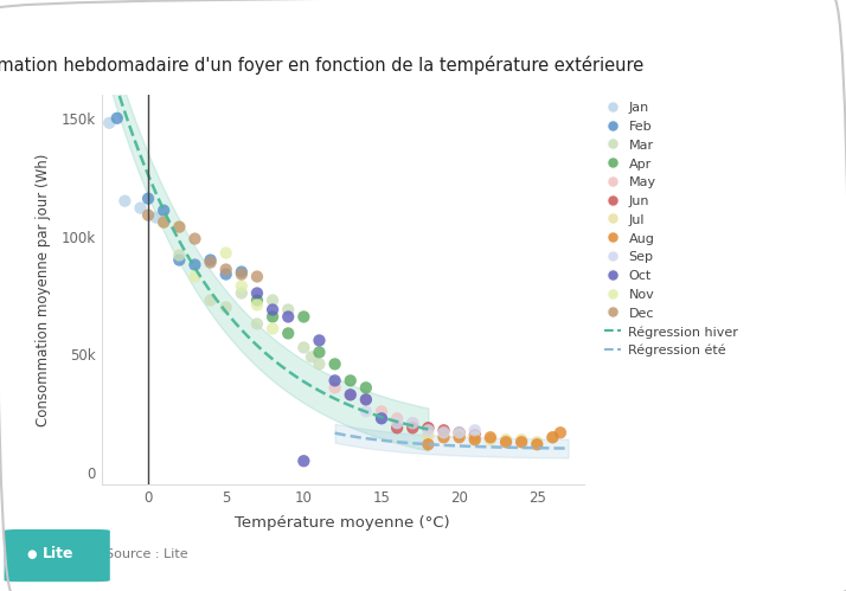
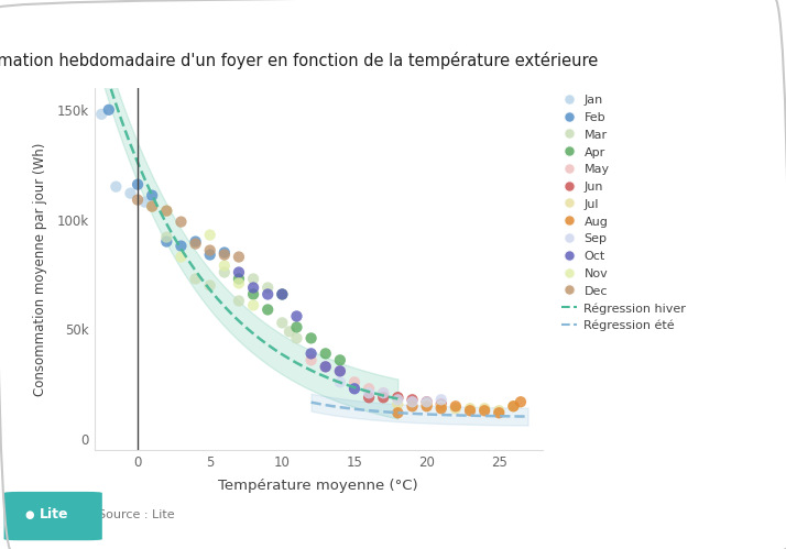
Oct/10: 5k -> 66k
